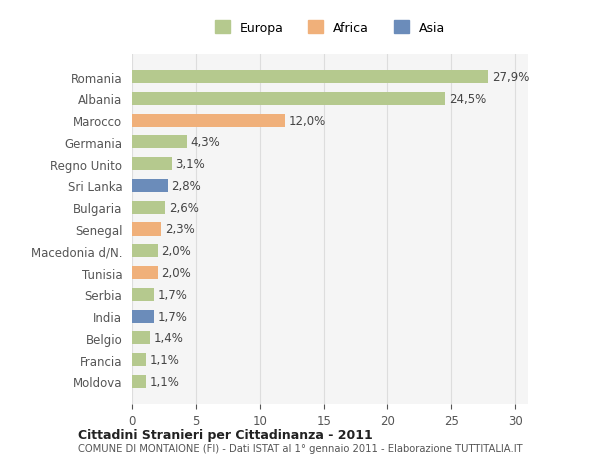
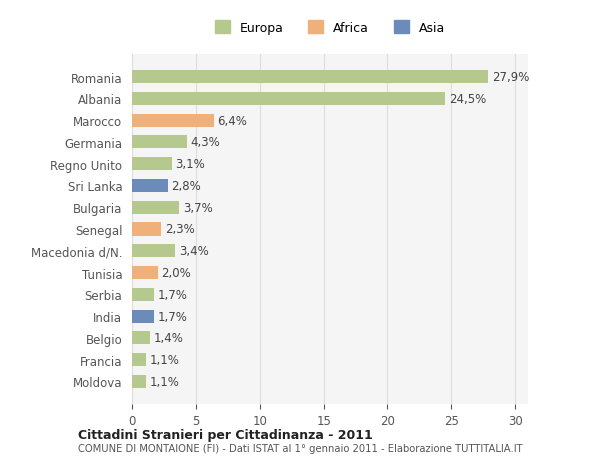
Marocco: 12,0% -> 6,4%
Bulgaria: 2,6% -> 3,7%
Macedonia d/N.: 2,0% -> 3,4%
